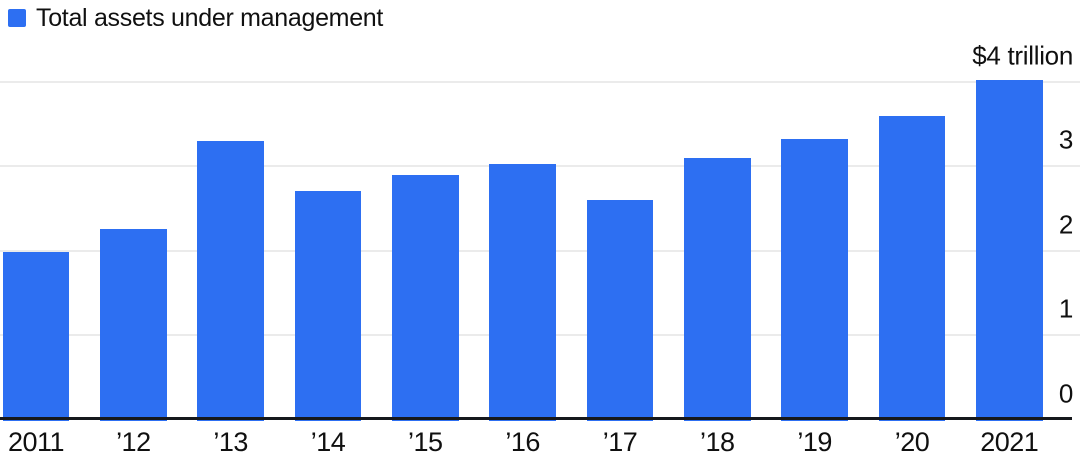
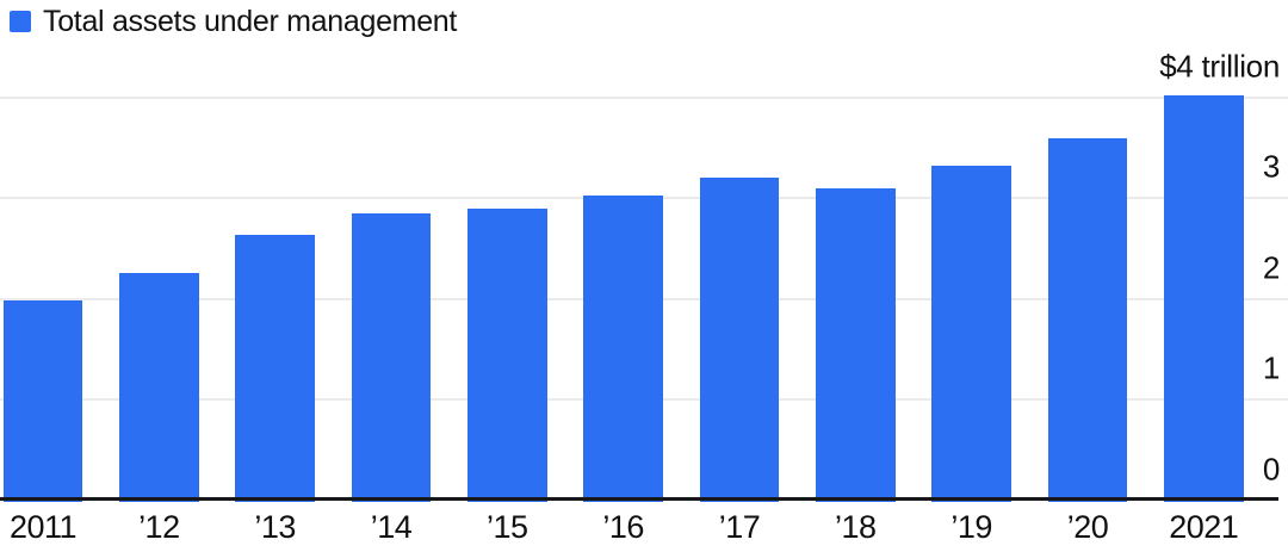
’13: 3.3 -> 2.6
’14: 2.7 -> 2.9
’17: 2.6 -> 3.2
